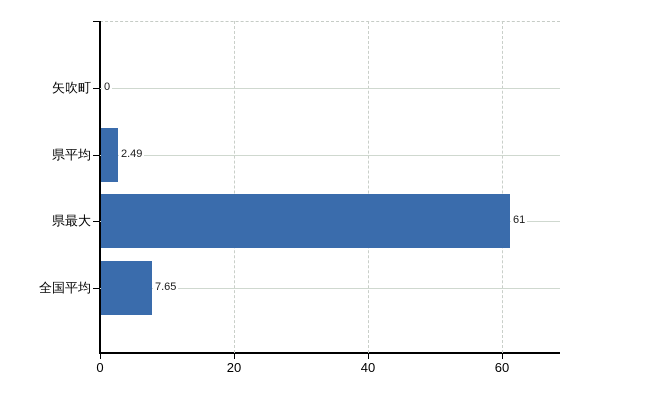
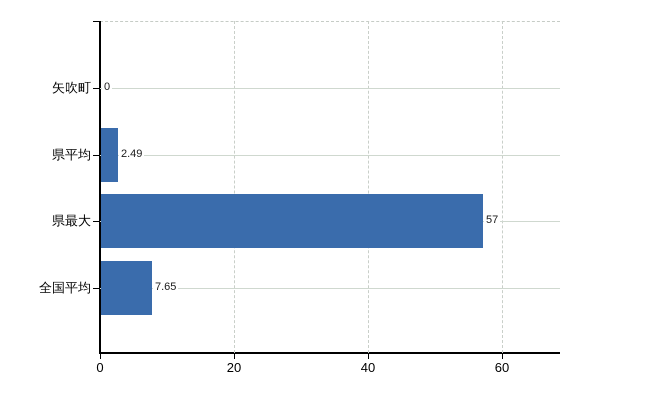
県最大: 61 -> 57
